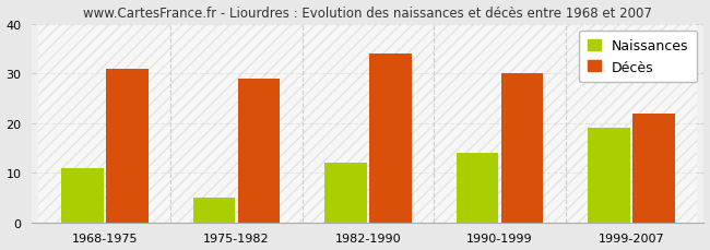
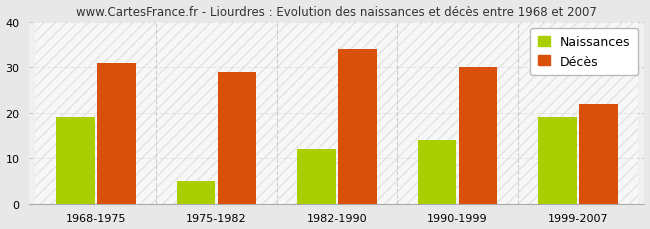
Naissances/1968-1975: 11 -> 19
